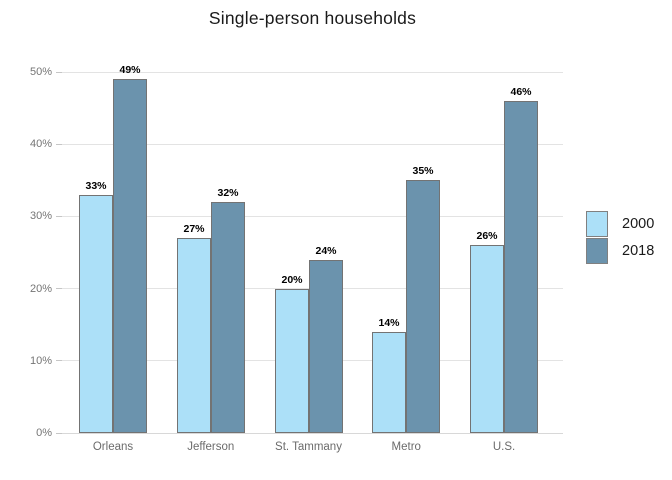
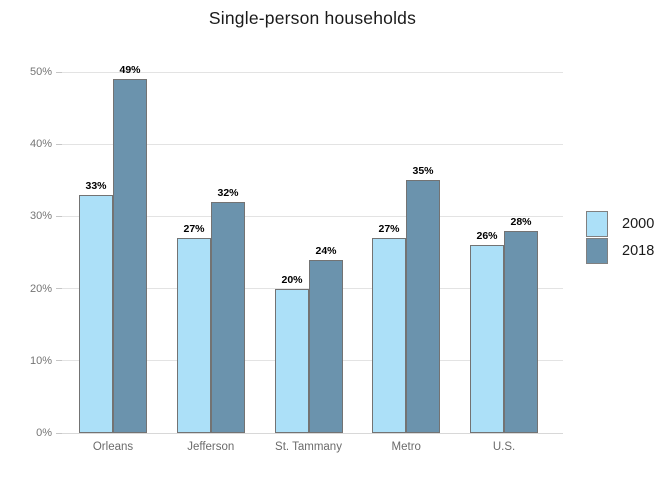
2000/Metro: 14% -> 27%
2018/U.S.: 46% -> 28%
